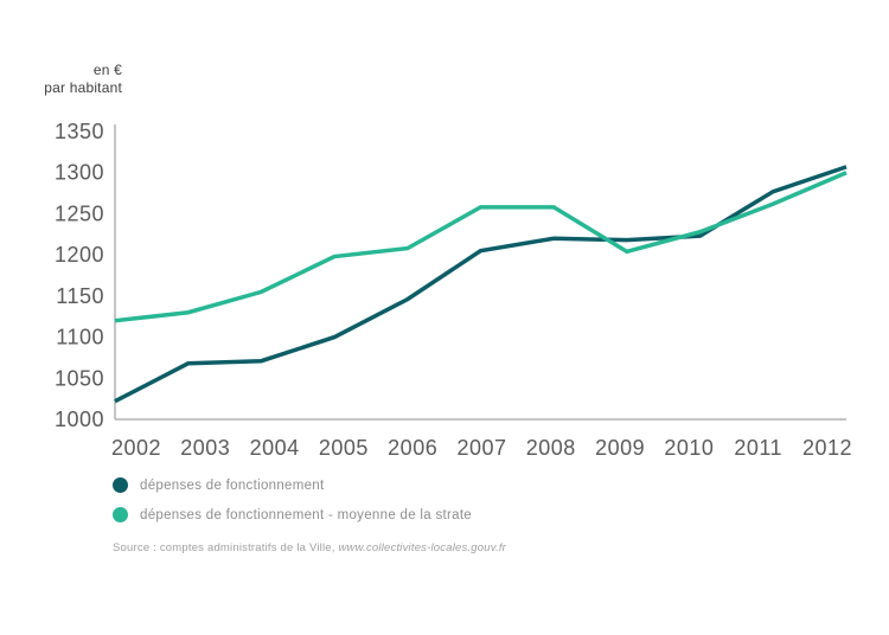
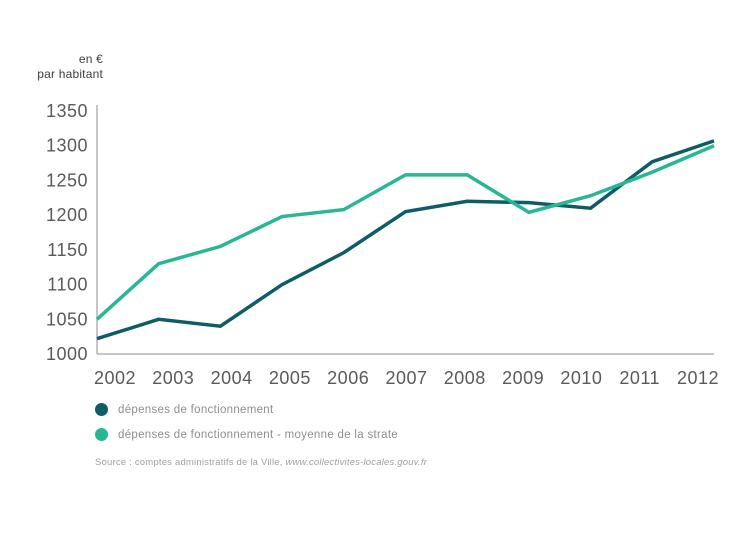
dépenses de fonctionnement - moyenne de la strate/2002: 1120 -> 1050
dépenses de fonctionnement/2003: 1070 -> 1050
dépenses de fonctionnement/2004: 1070 -> 1040
dépenses de fonctionnement/2010: 1220 -> 1210
